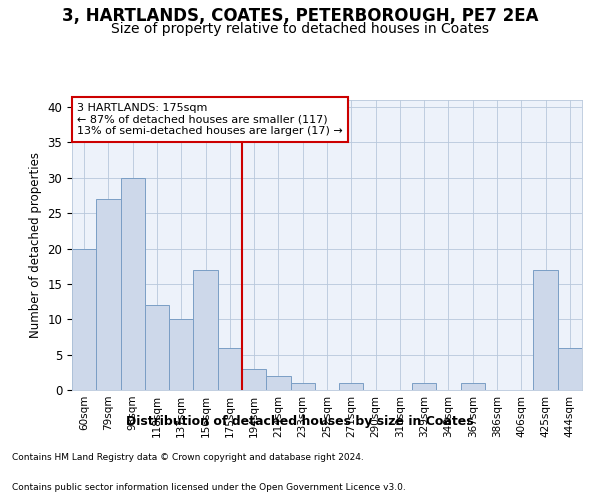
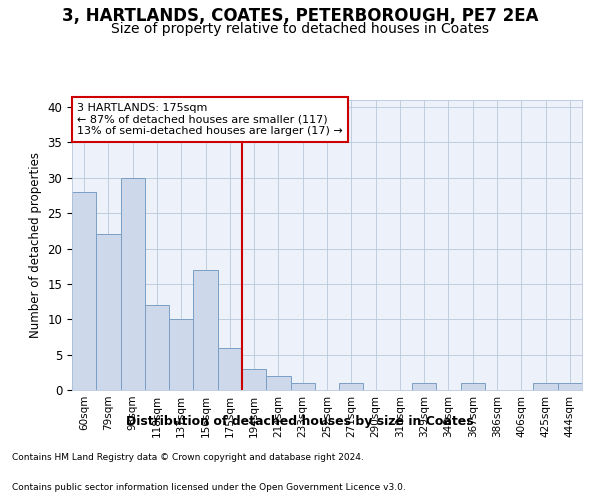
60sqm: 20 -> 28
79sqm: 27 -> 22
425sqm: 17 -> 1
444sqm: 6 -> 1
